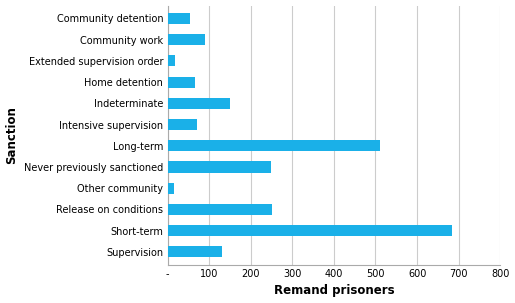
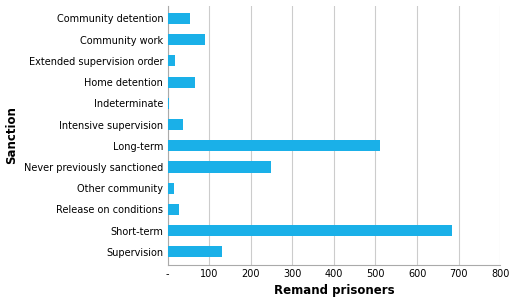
Indeterminate: 150 -> 3
Intensive supervision: 70 -> 38
Release on conditions: 250 -> 28
